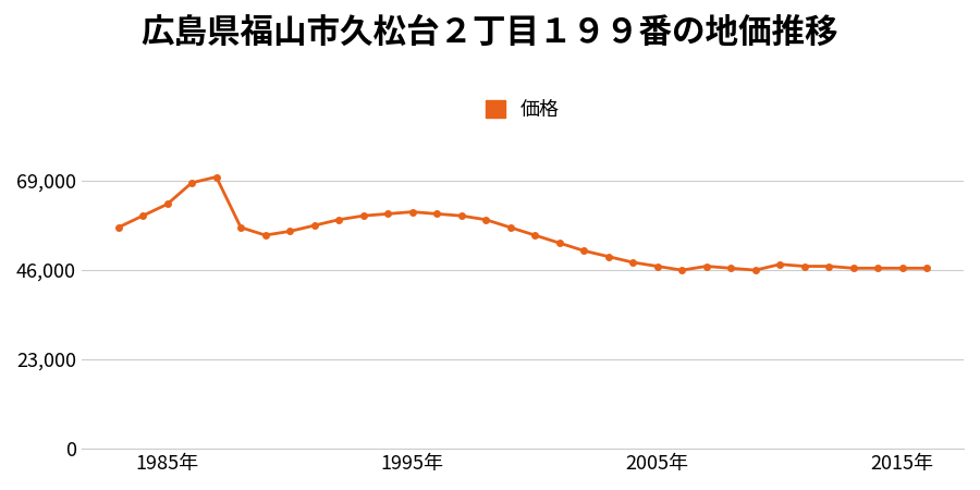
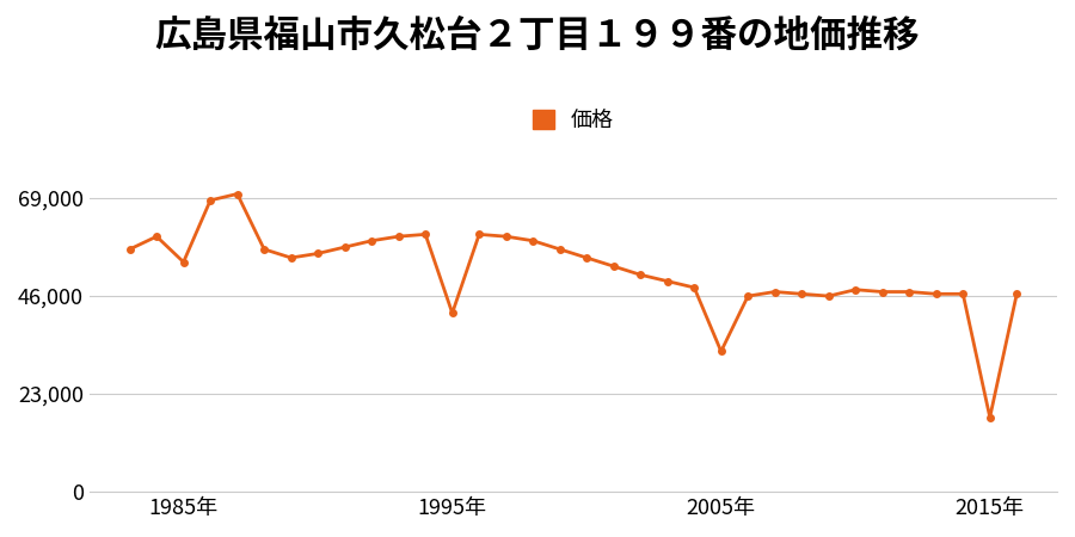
1985年: 63,000 -> 54,000
1995年: 61,000 -> 42,000
2005年: 47,000 -> 33,000
2015年: 46,500 -> 17,500
